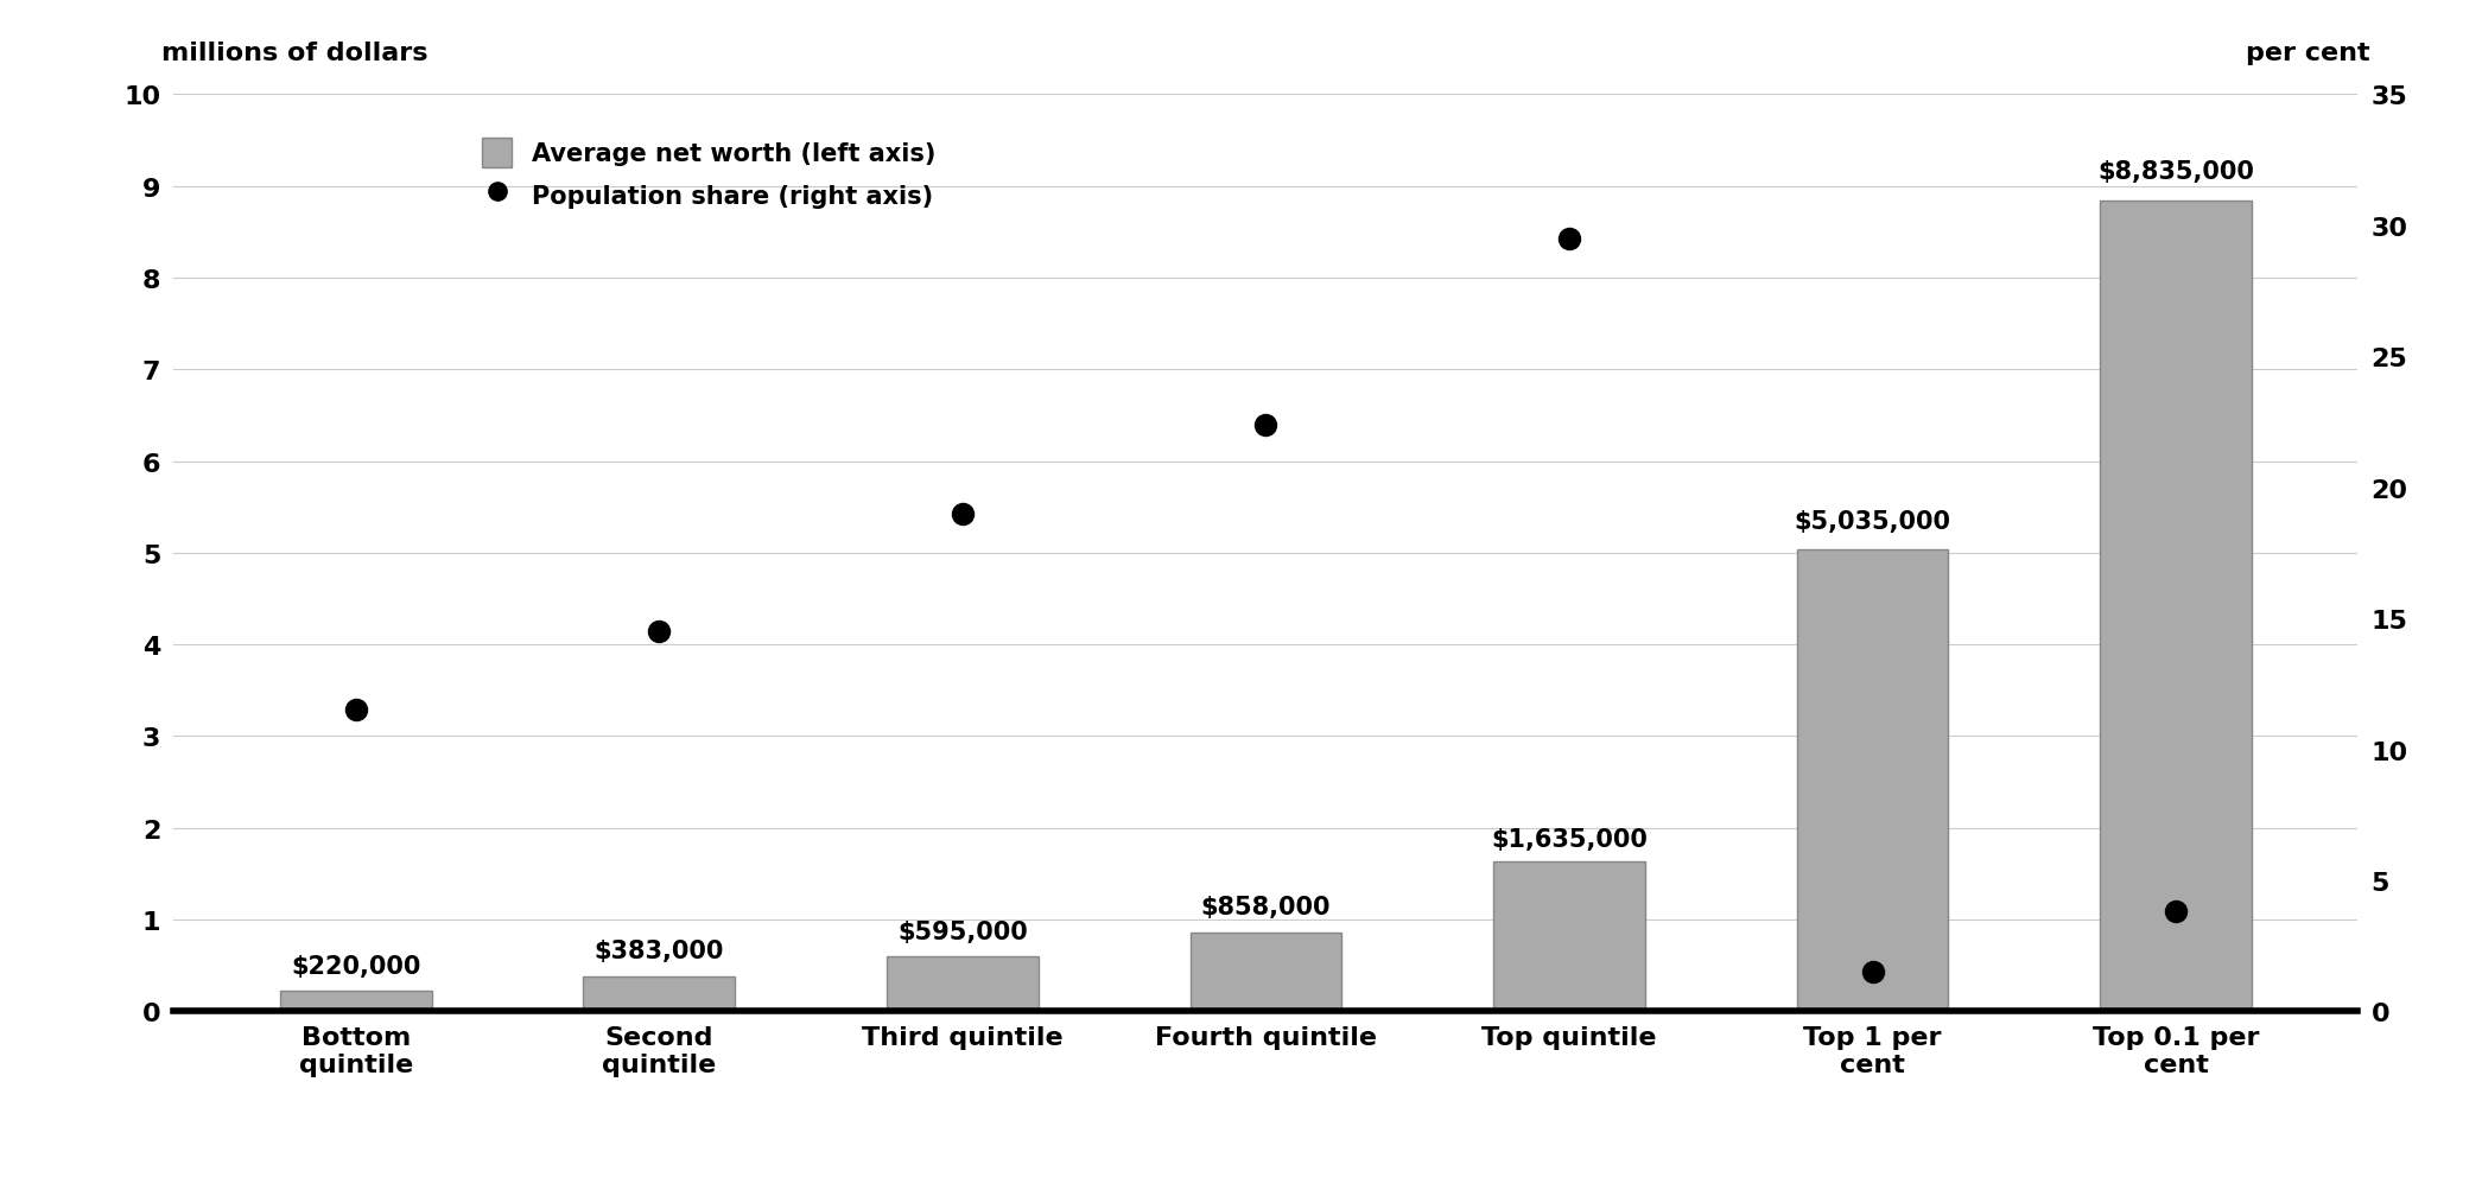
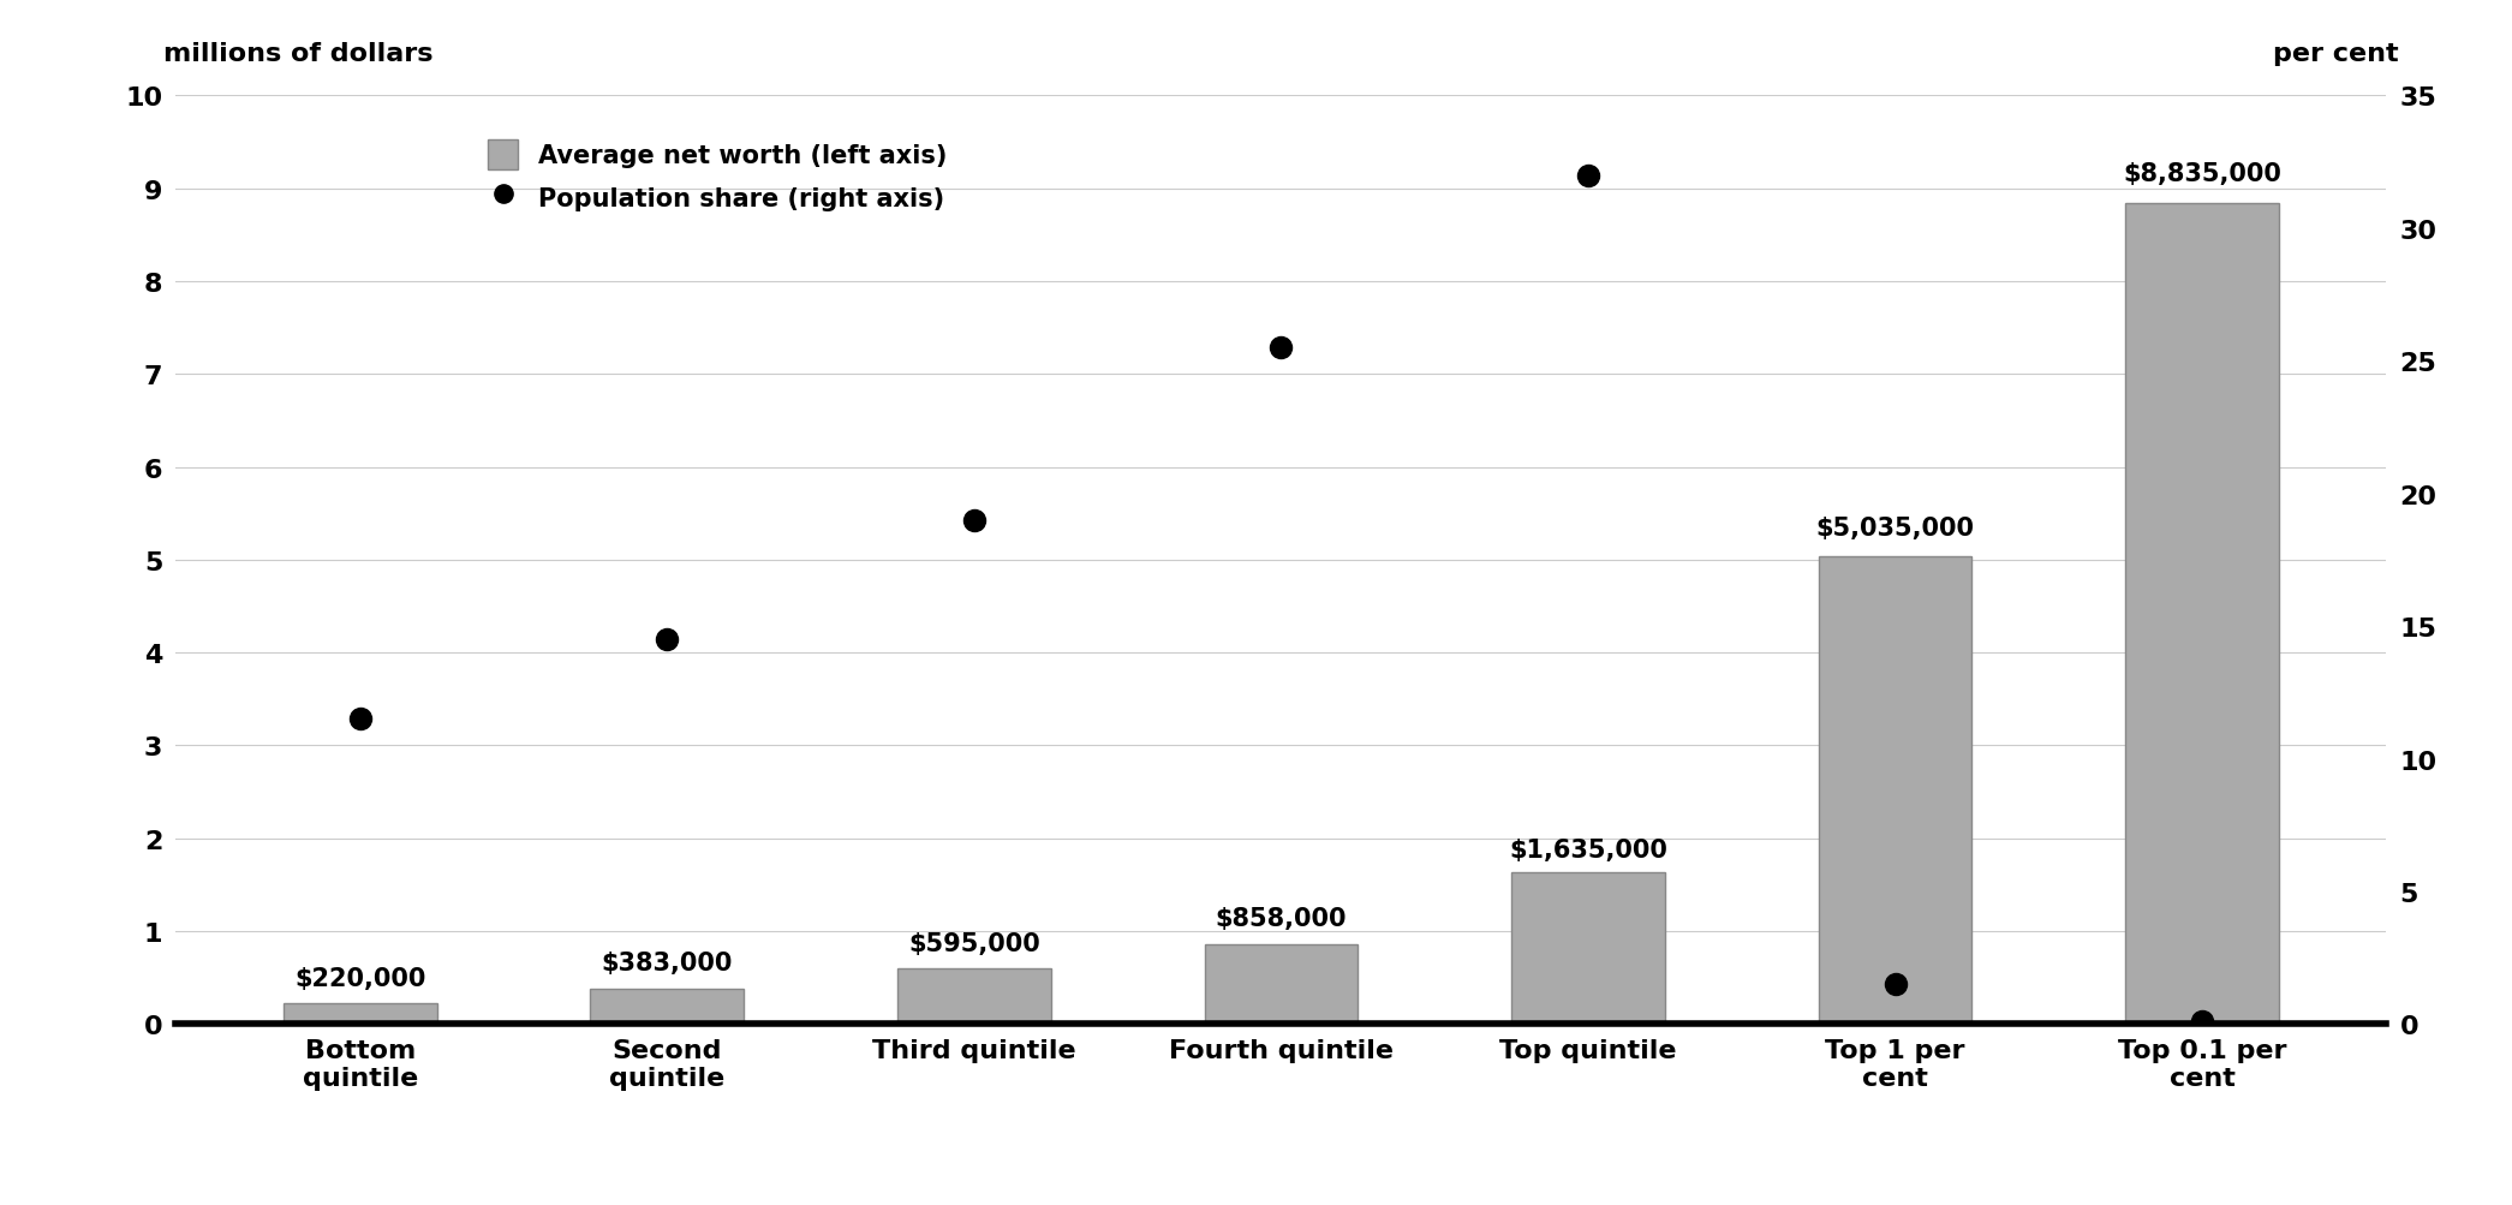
Population share (right axis)/Fourth quintile: 22.4 -> 25.5
Population share (right axis)/Top quintile: 29.5 -> 32.0
Population share (right axis)/Top 0.1 per cent: 3.8 -> 0.1
